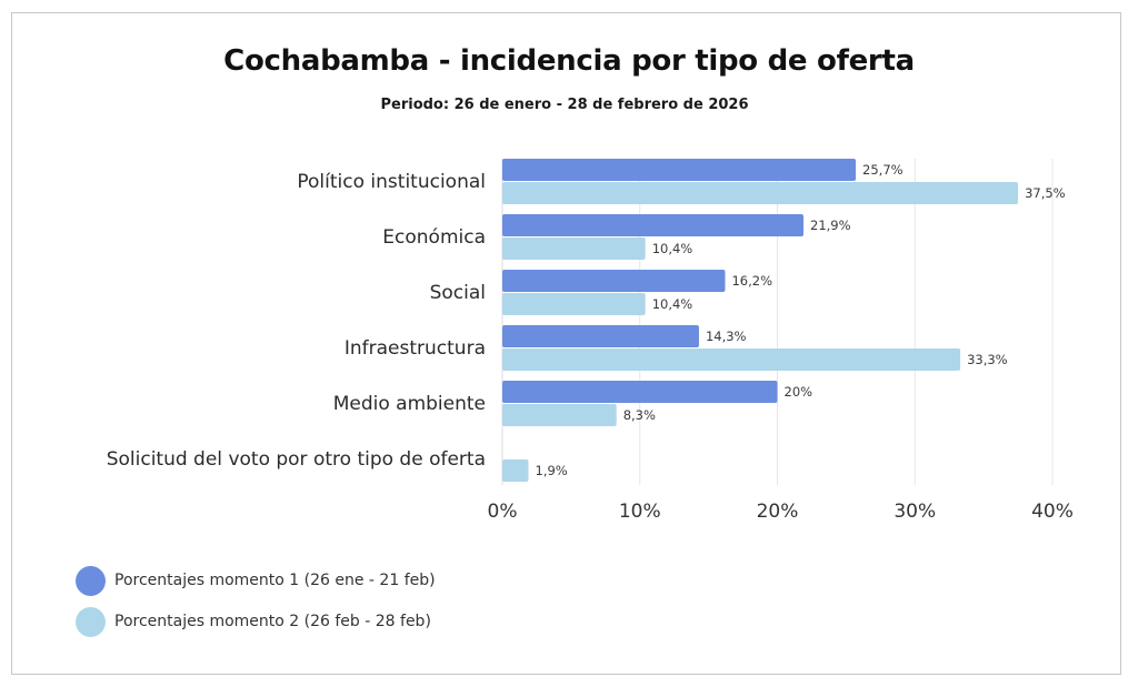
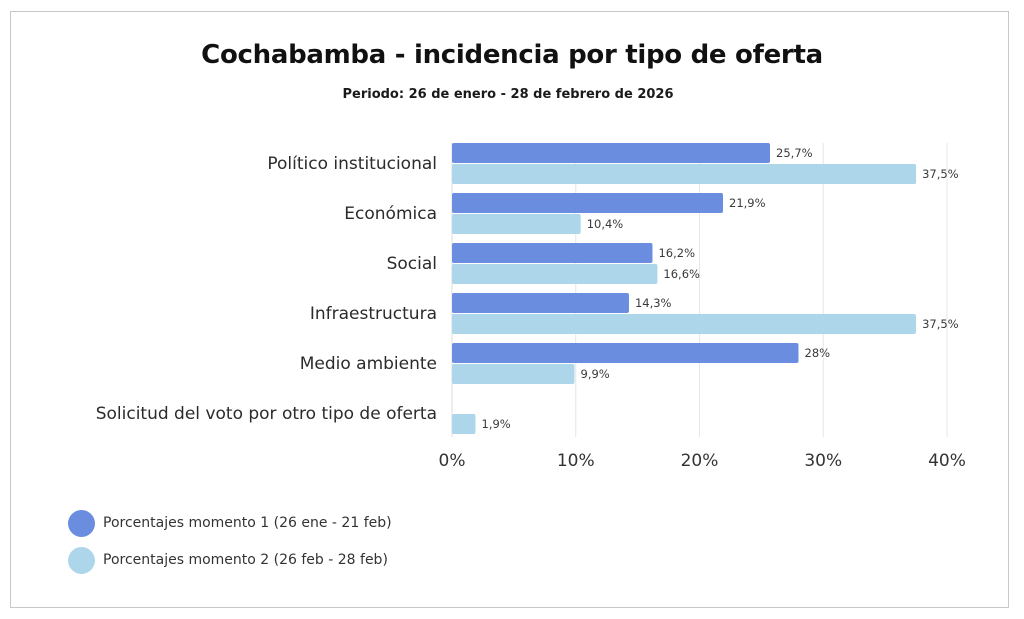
Porcentajes momento 2 (26 feb - 28 feb)/Social: 10,4% -> 16,6%
Porcentajes momento 2 (26 feb - 28 feb)/Infraestructura: 33,3% -> 37,5%
Porcentajes momento 1 (26 ene - 21 feb)/Medio ambiente: 20% -> 28%
Porcentajes momento 2 (26 feb - 28 feb)/Medio ambiente: 8,3% -> 9,9%
